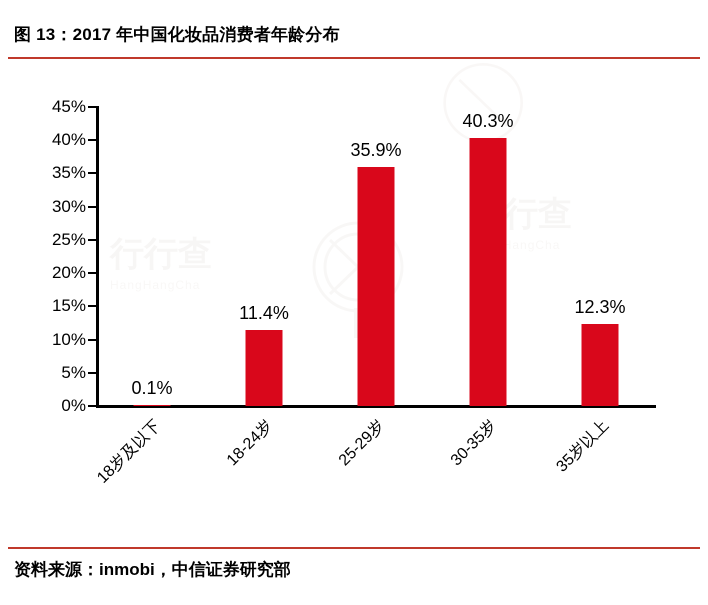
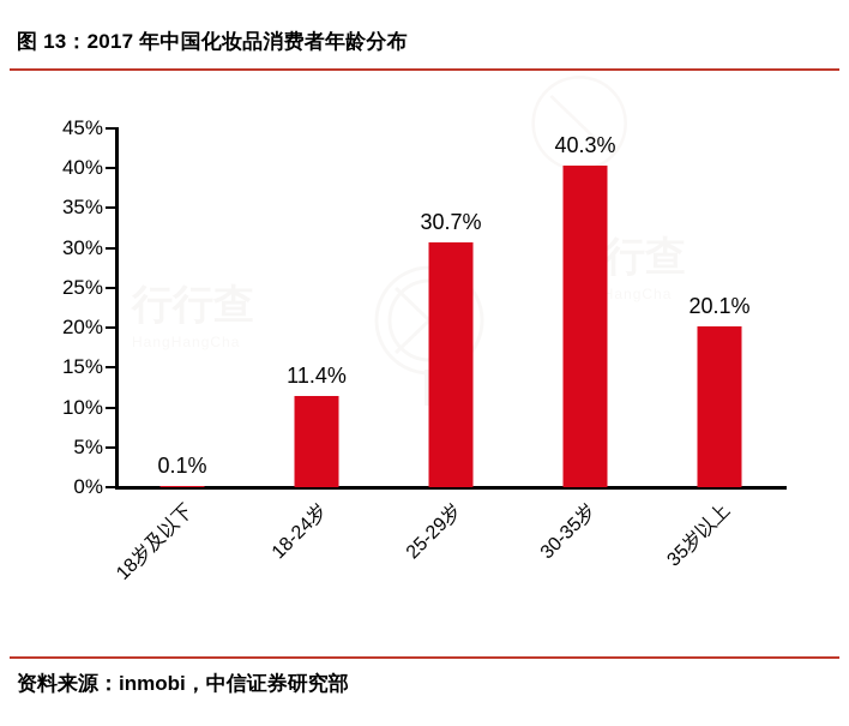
25-29岁: 35.9% -> 30.7%
35岁以上: 12.3% -> 20.1%
